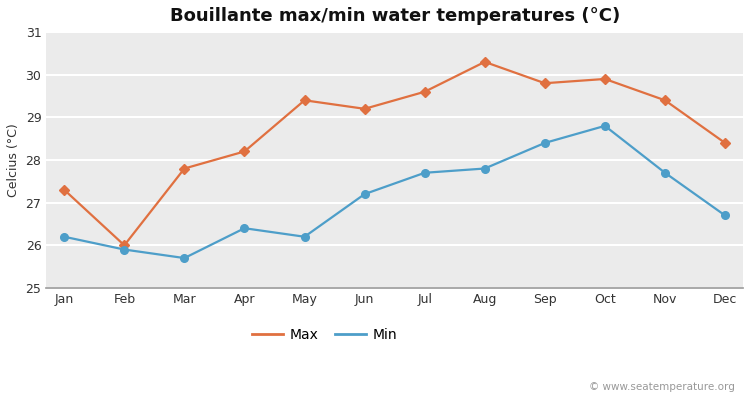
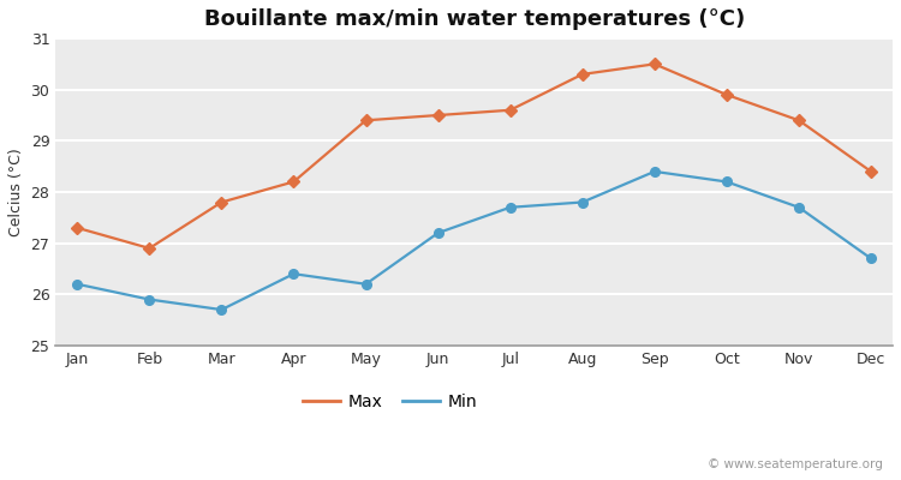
Max/Feb: 26.0 -> 26.9
Max/Jun: 29.2 -> 29.5
Max/Sep: 29.8 -> 30.5
Min/Oct: 28.8 -> 28.2
